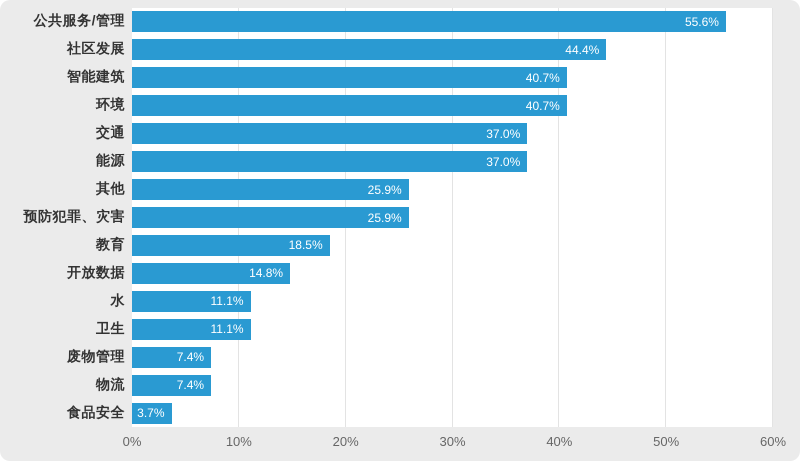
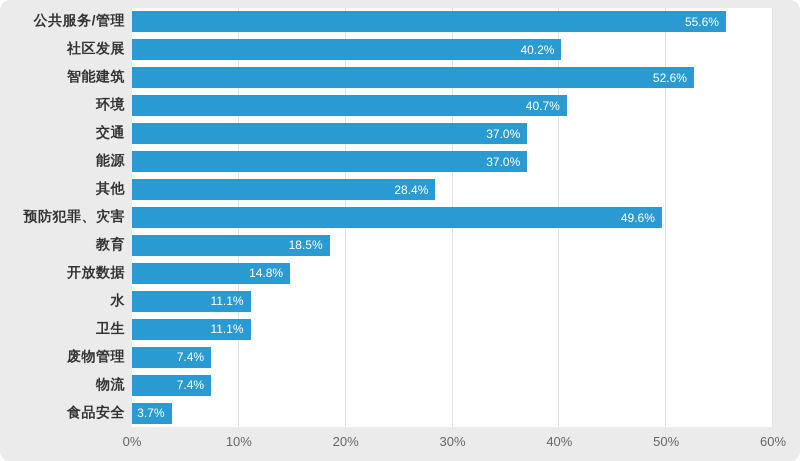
社区发展: 44.4% -> 40.2%
智能建筑: 40.7% -> 52.6%
其他: 25.9% -> 28.4%
预防犯罪、灾害: 25.9% -> 49.6%
